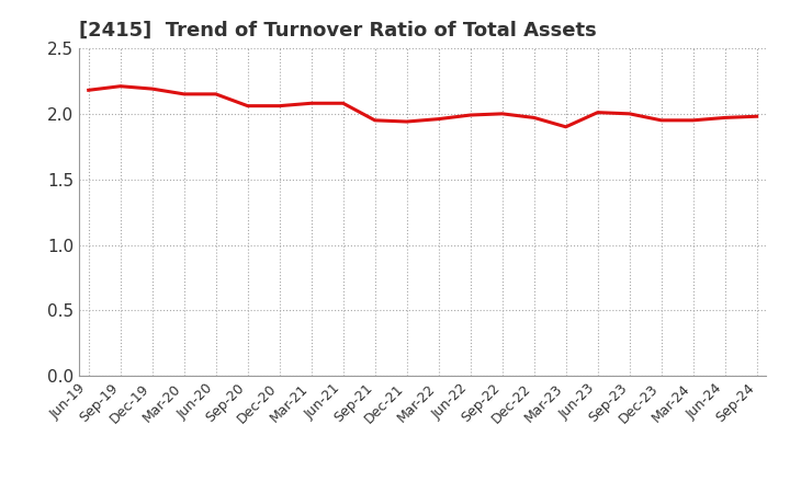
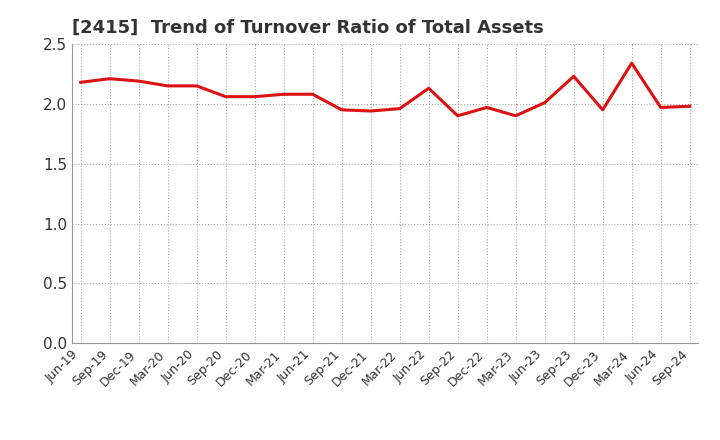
Jun-22: 1.99 -> 2.13
Sep-22: 2.00 -> 1.90
Sep-23: 2.00 -> 2.23
Mar-24: 1.95 -> 2.34
